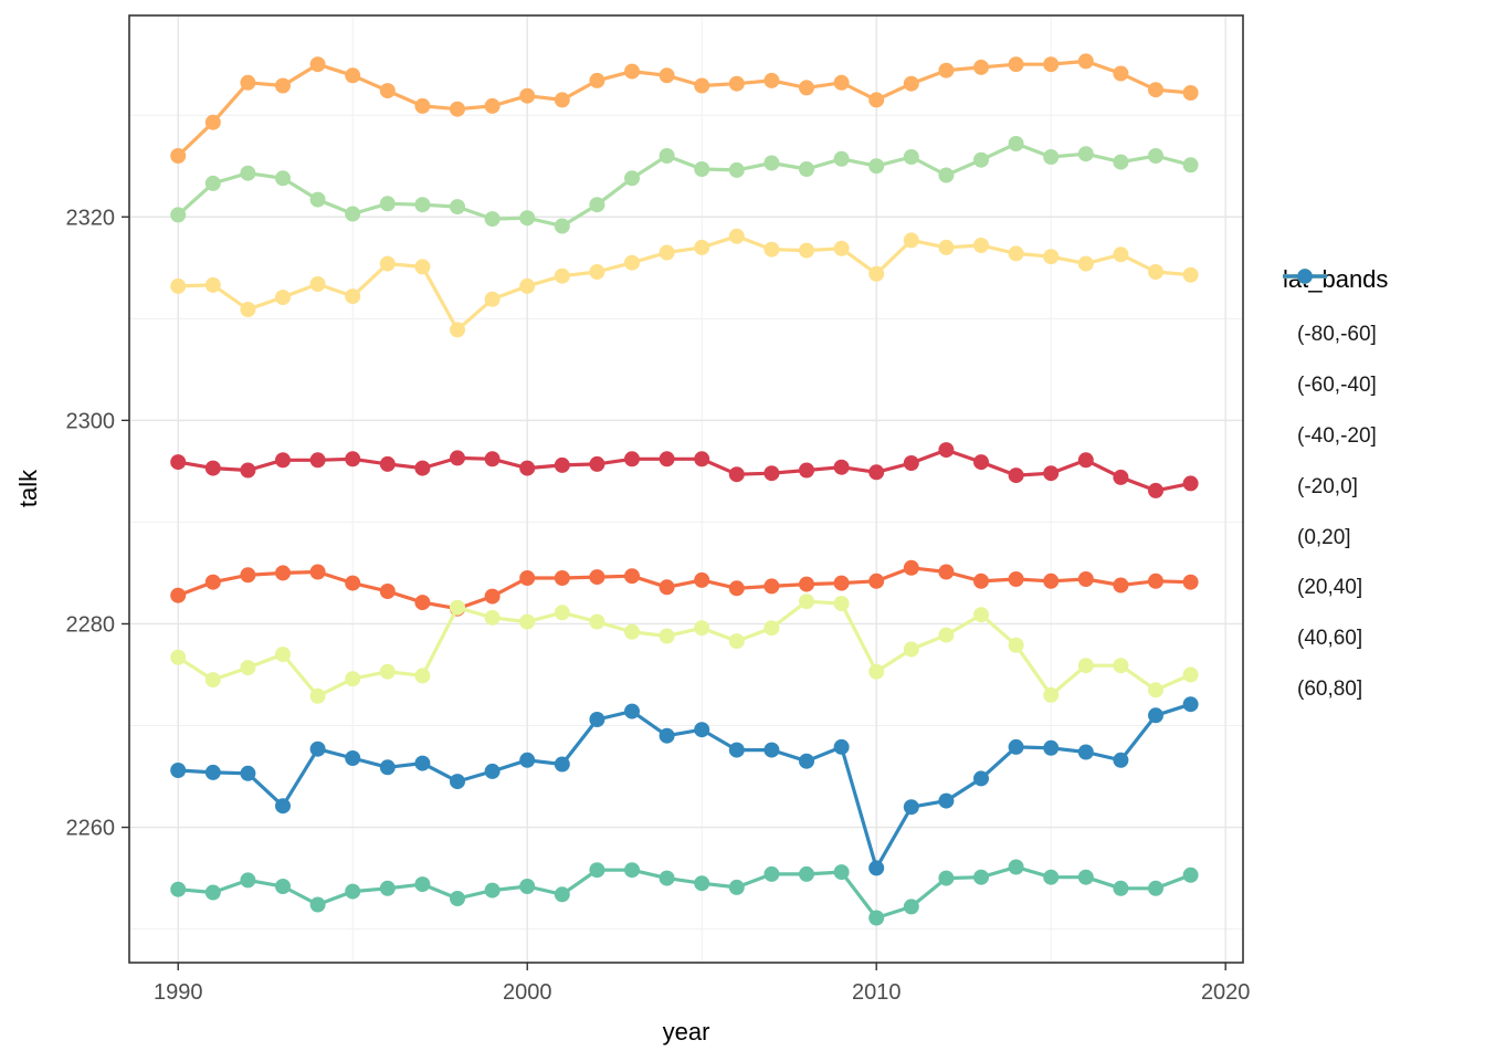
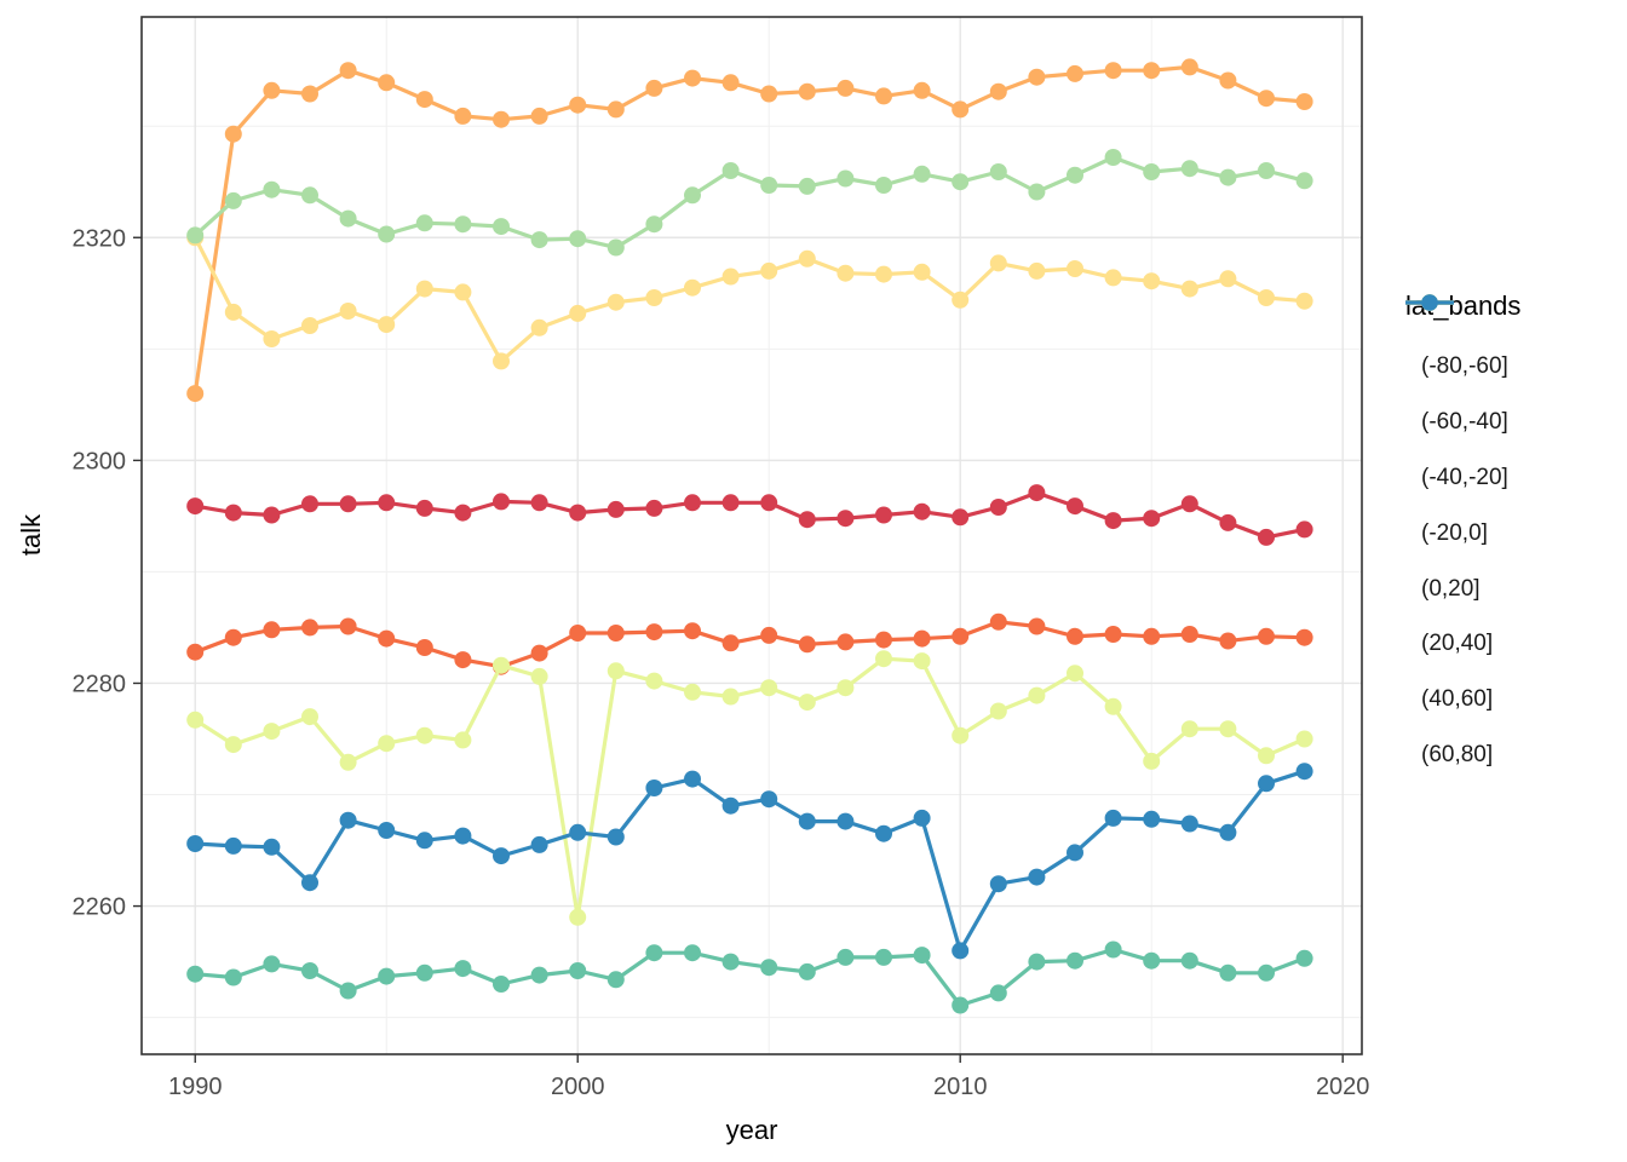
(-40,-20]/1990: 2326 -> 2306
(-20,0]/1990: 2313 -> 2320
(0,20]/2000: 2280 -> 2259
